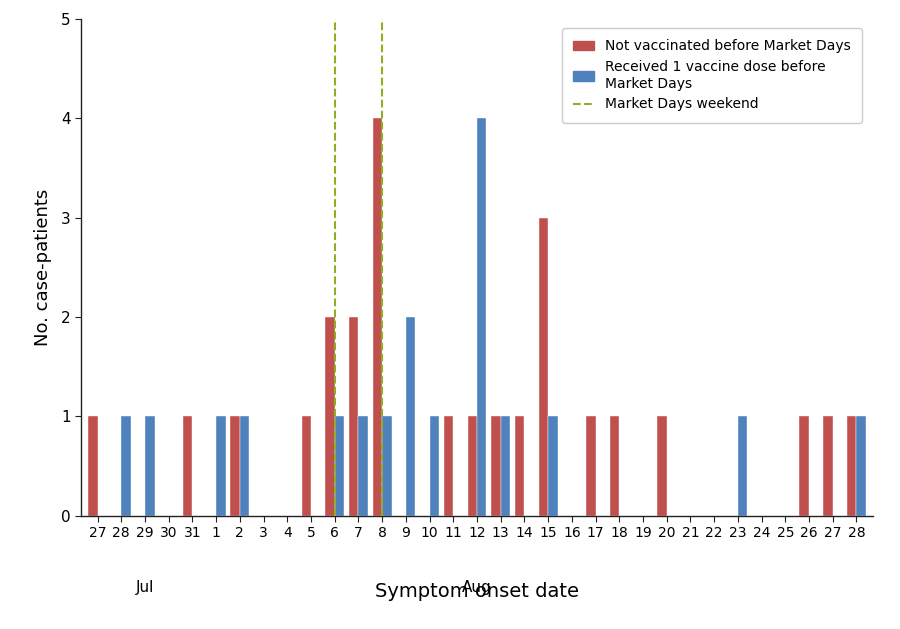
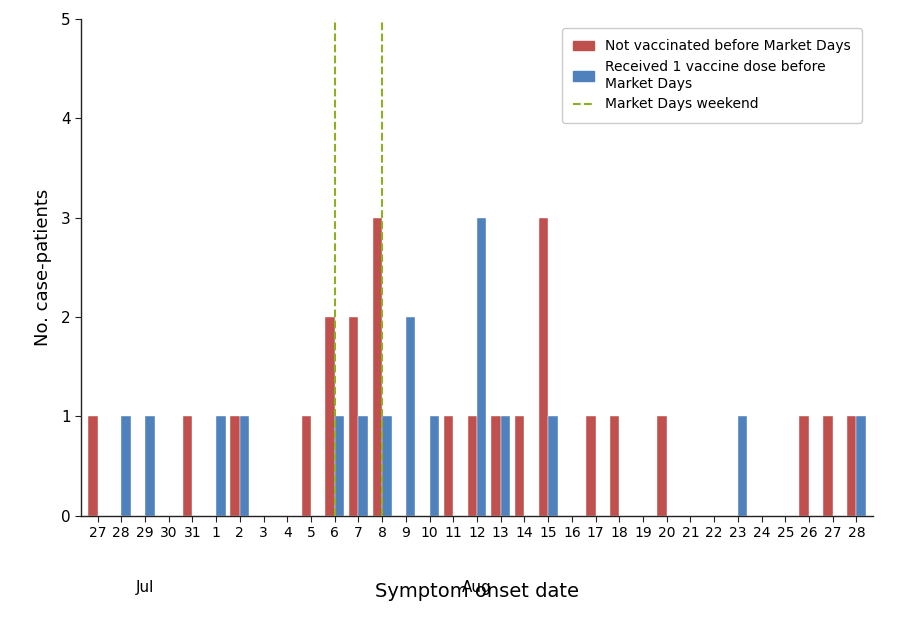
Not vaccinated before Market Days/8: 4 -> 3
Received 1 vaccine dose before Market Days/12: 4 -> 3
